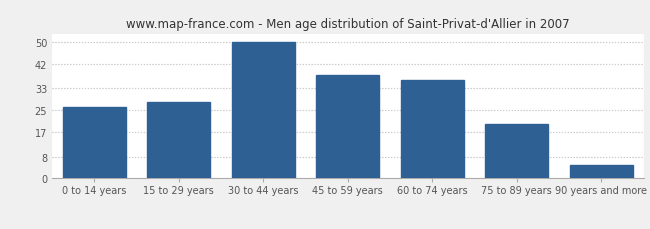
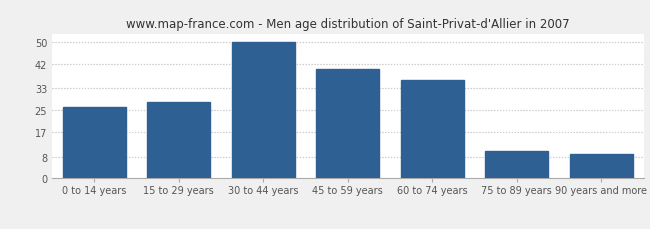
45 to 59 years: 38 -> 40
75 to 89 years: 20 -> 10
90 years and more: 5 -> 9
